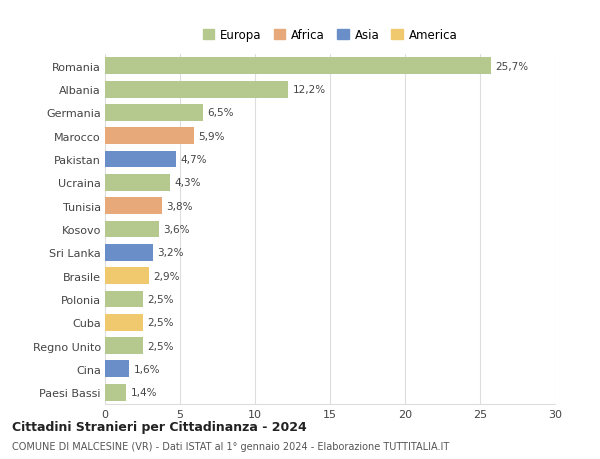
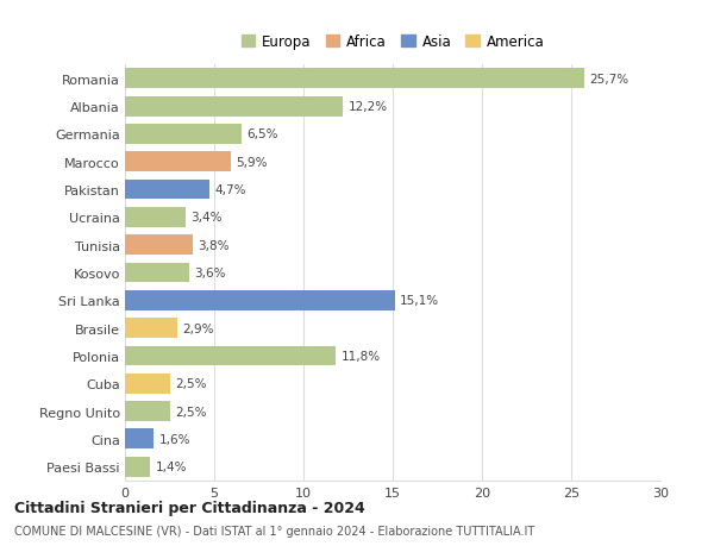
Ucraina: 4,3% -> 3,4%
Sri Lanka: 3,2% -> 15,1%
Polonia: 2,5% -> 11,8%
